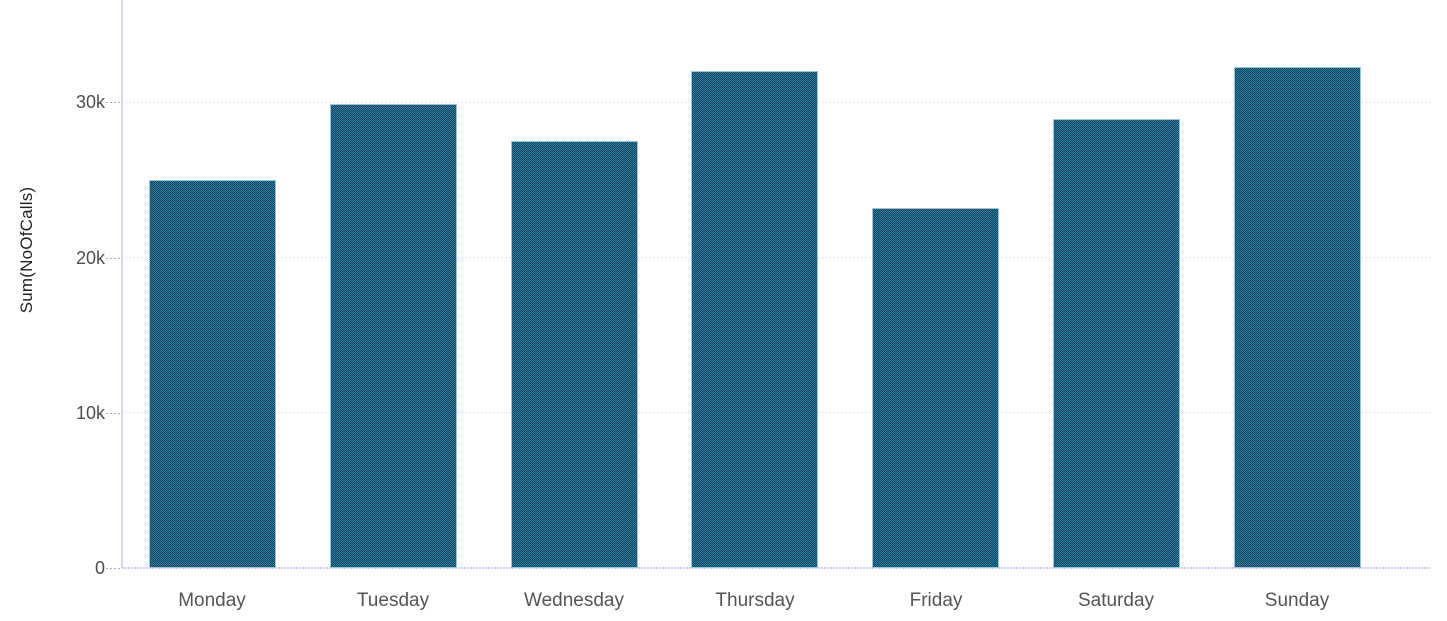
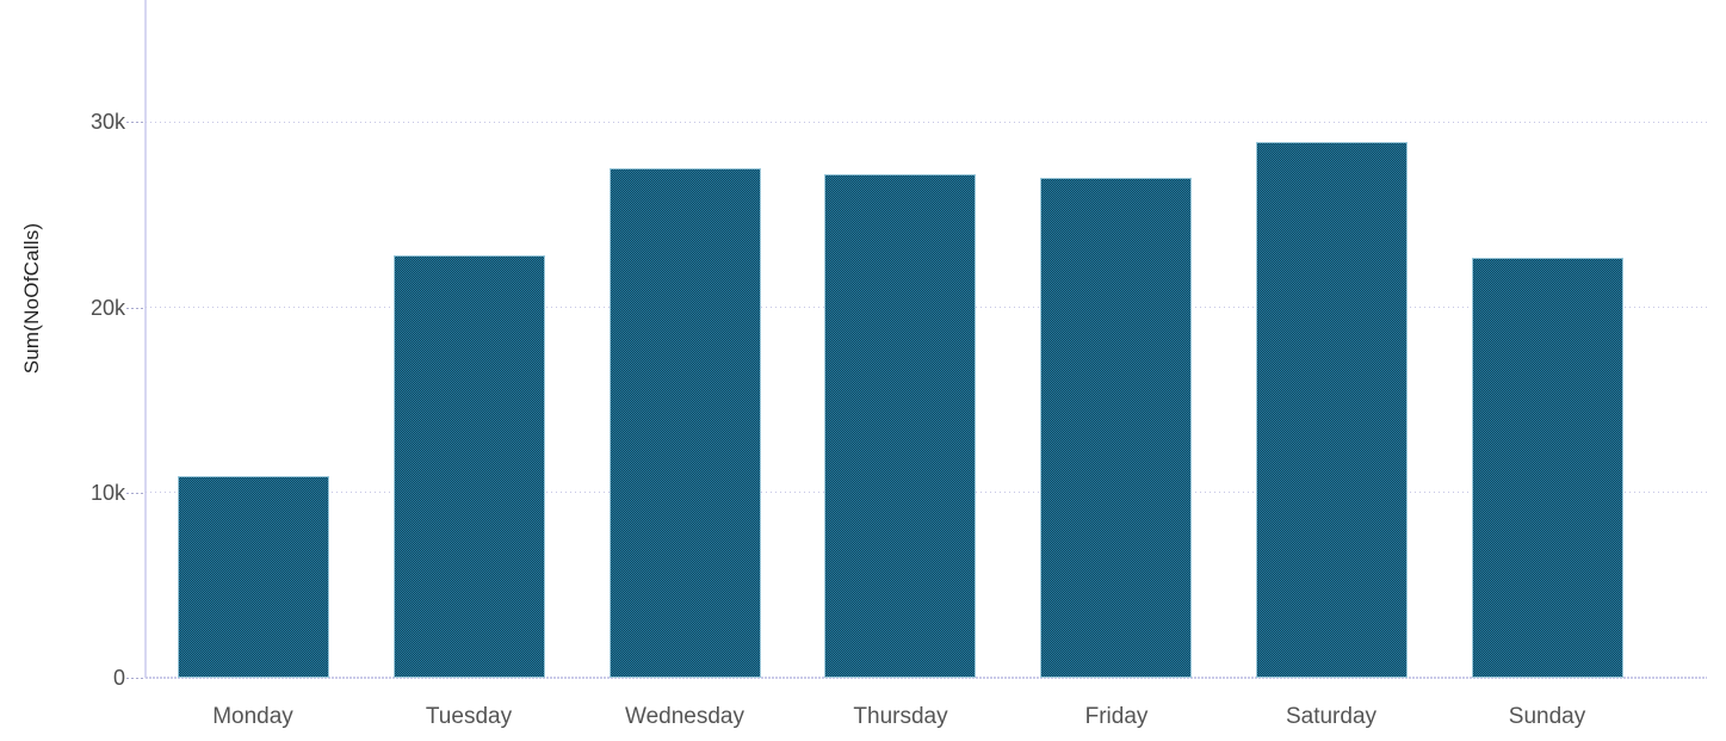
Monday: 25.0k -> 10.9k
Tuesday: 29.9k -> 22.8k
Thursday: 32.0k -> 27.2k
Friday: 23.2k -> 27.0k
Sunday: 32.3k -> 22.7k
